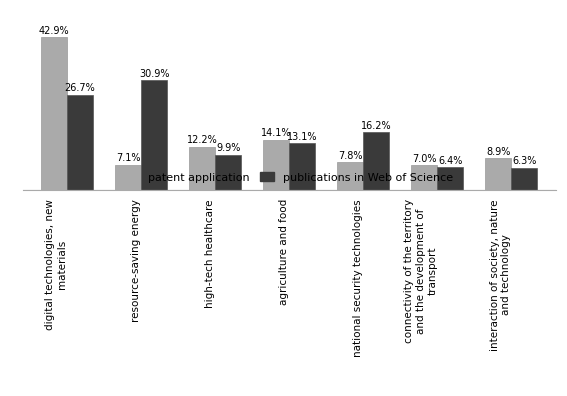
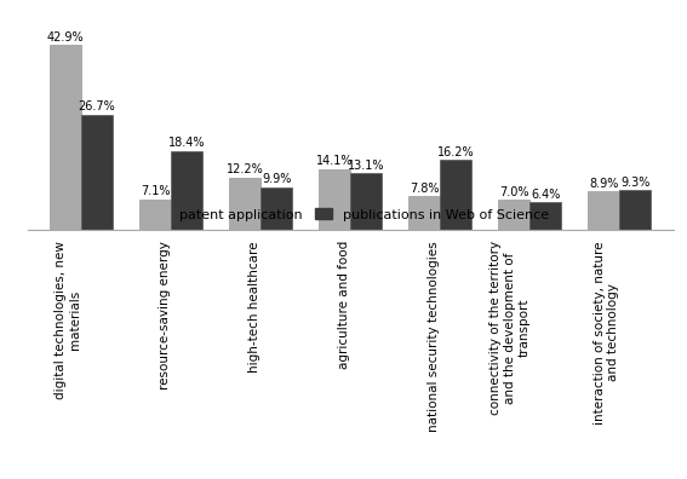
publications in Web of Science/resource-saving energy: 30.9% -> 18.4%
publications in Web of Science/interaction of society, nature and technology: 6.3% -> 9.3%
